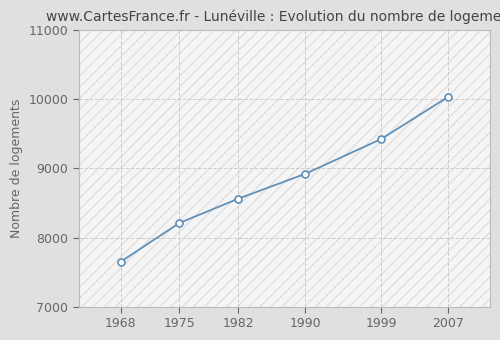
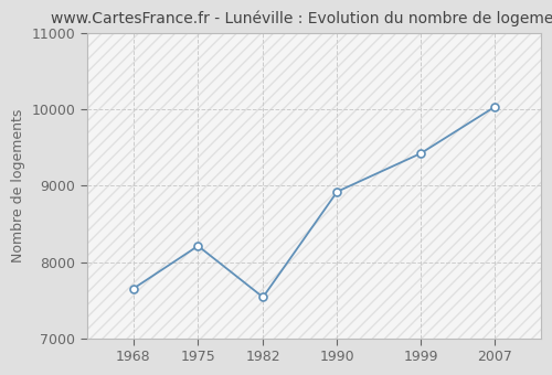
1982: 8560 -> 7540
